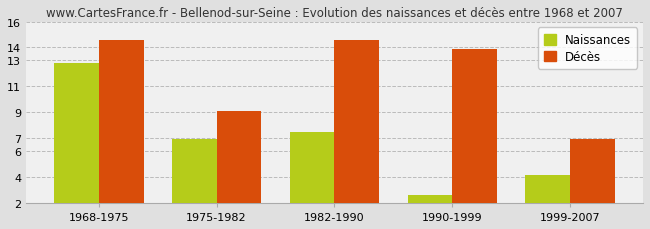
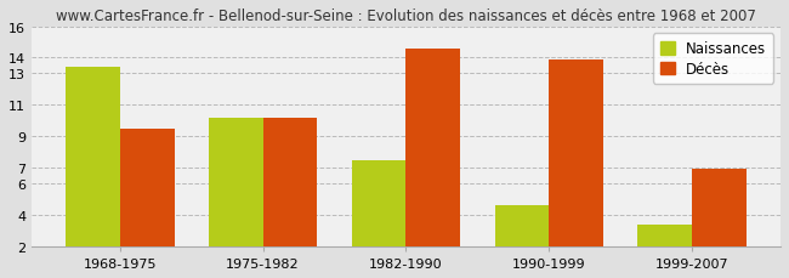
Naissances/1968-1975: 12.8 -> 13.4
Décès/1968-1975: 14.6 -> 9.5
Naissances/1975-1982: 6.9 -> 10.2
Décès/1975-1982: 9.1 -> 10.2
Naissances/1990-1999: 2.6 -> 4.6
Naissances/1999-2007: 4.2 -> 3.4
